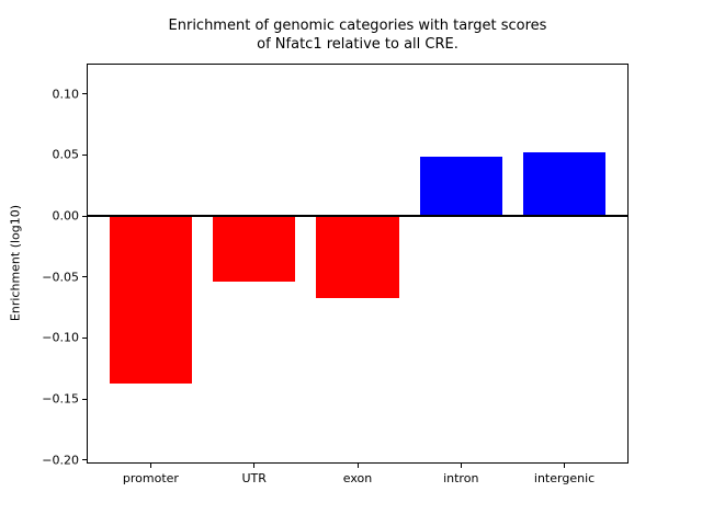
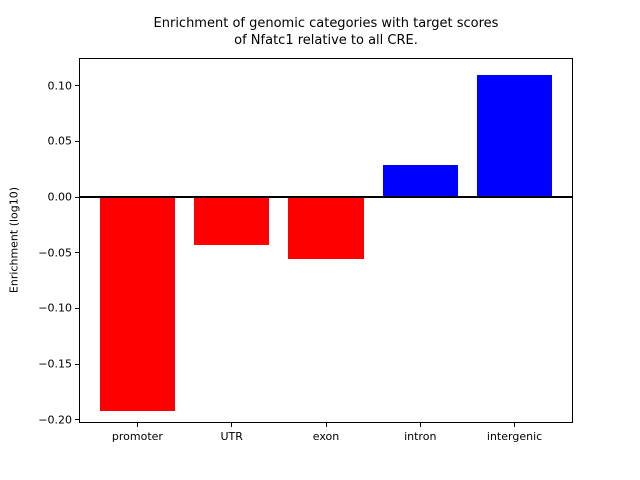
promoter: -0.137 -> -0.192
UTR: -0.054 -> -0.043
exon: -0.067 -> -0.056
intron: 0.049 -> 0.029
intergenic: 0.052 -> 0.110
